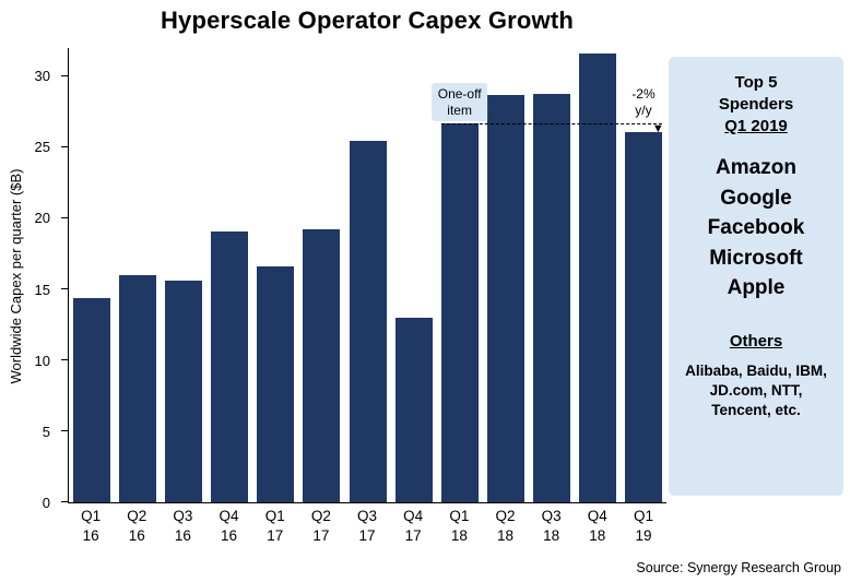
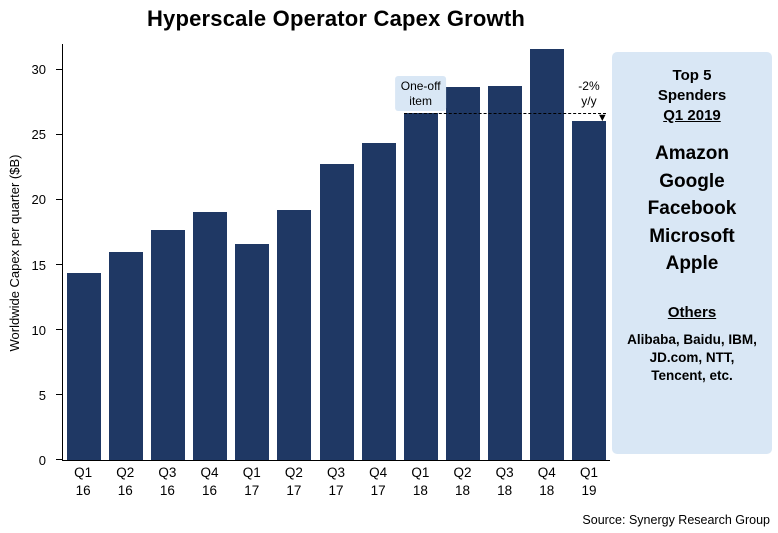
Q3 16: 15.6 -> 17.7
Q3 17: 25.5 -> 22.8
Q4 17: 13.0 -> 24.4
